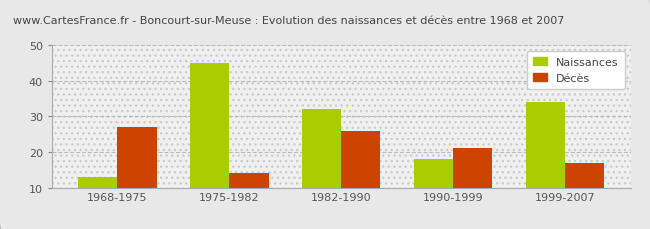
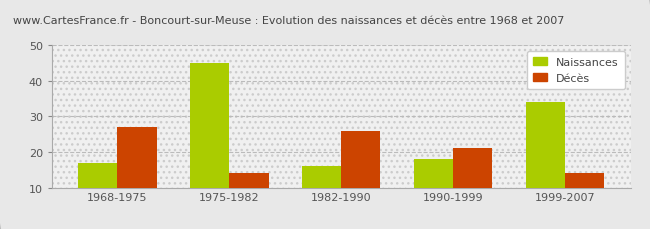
Naissances/1968-1975: 13 -> 17
Naissances/1982-1990: 32 -> 16
Décès/1999-2007: 17 -> 14
